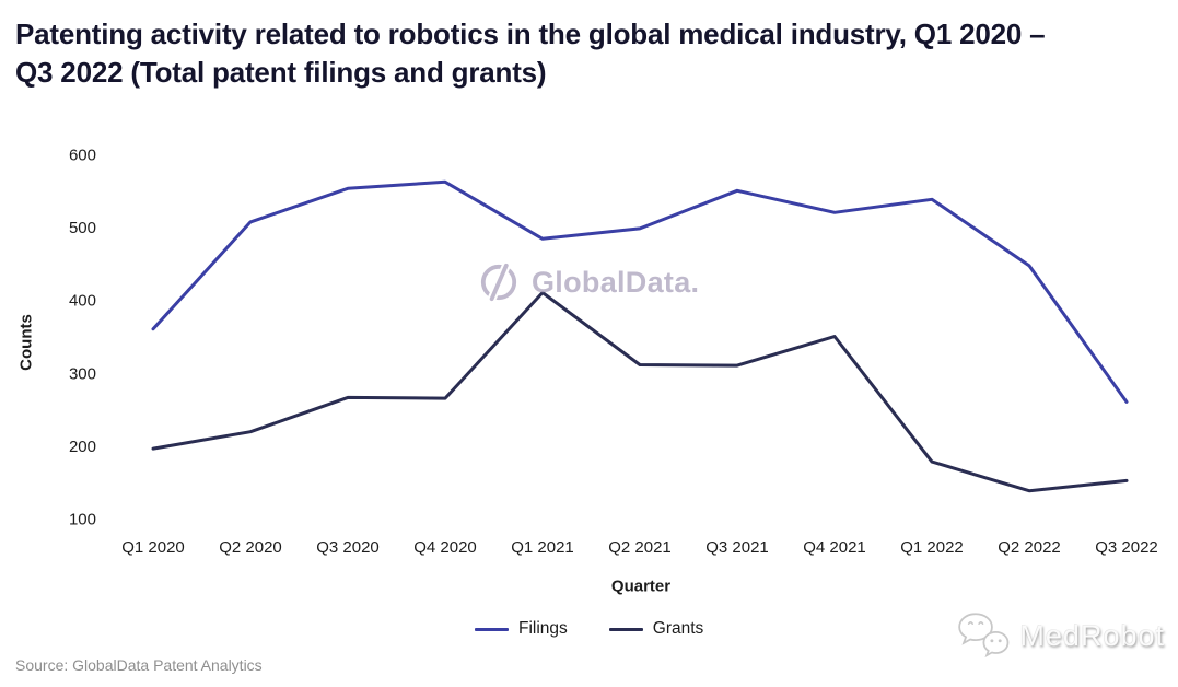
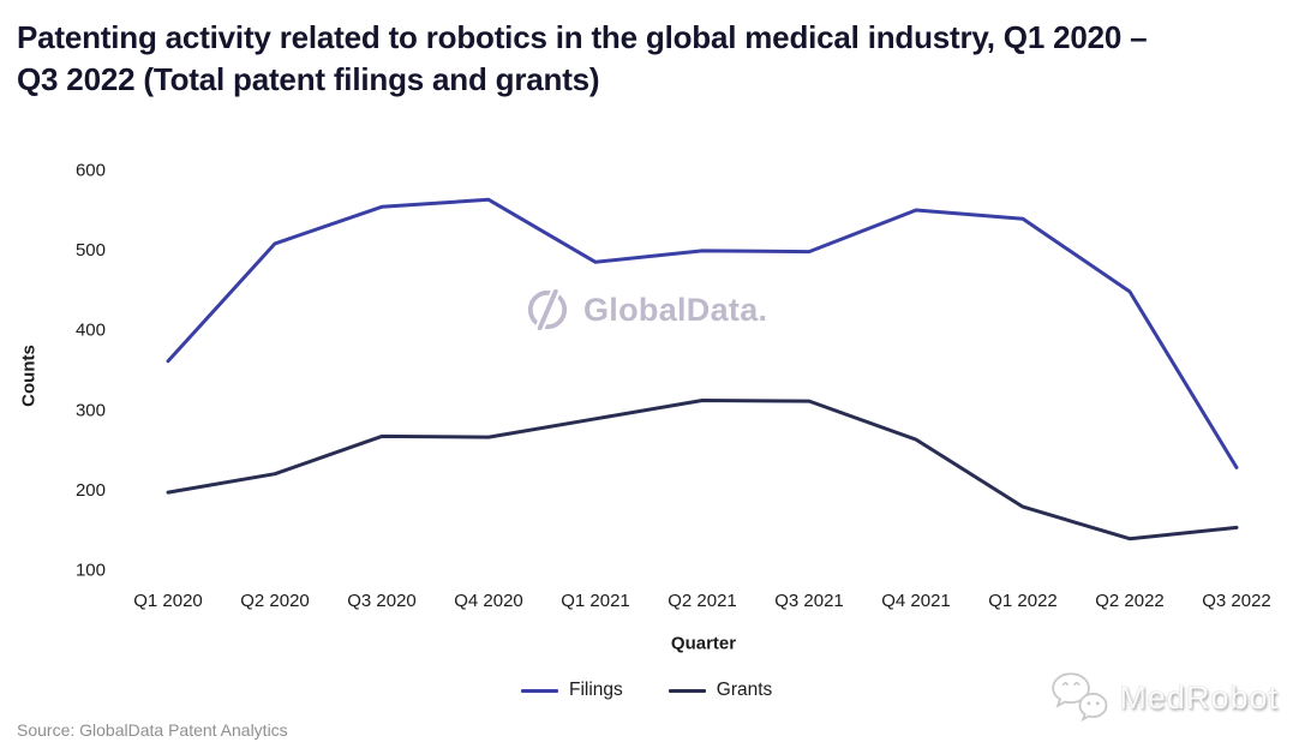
Grants/Q1 2021: 410 -> 290
Filings/Q3 2021: 550 -> 500
Filings/Q4 2021: 520 -> 550
Grants/Q4 2021: 350 -> 260
Filings/Q3 2022: 260 -> 230
